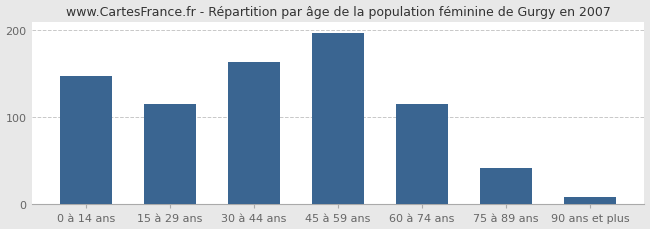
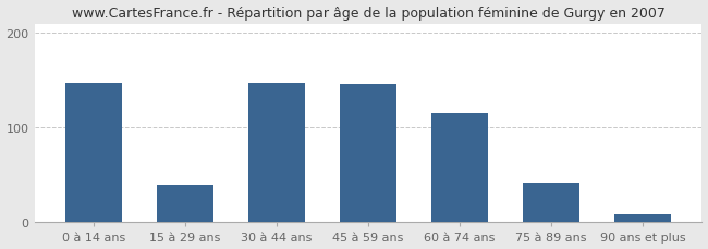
15 à 29 ans: 115 -> 40
30 à 44 ans: 163 -> 148
45 à 59 ans: 197 -> 146
